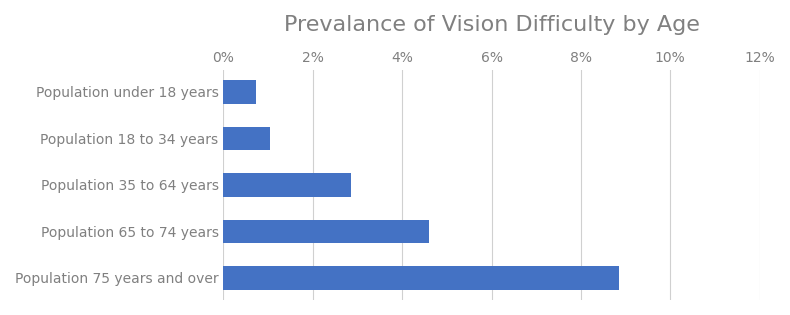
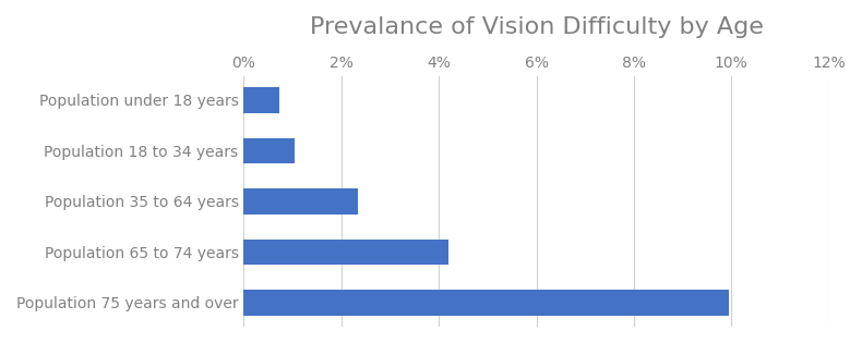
Population 35 to 64 years: 2.85% -> 2.34%
Population 65 to 74 years: 4.60% -> 4.19%
Population 75 years and over: 8.85% -> 9.94%
